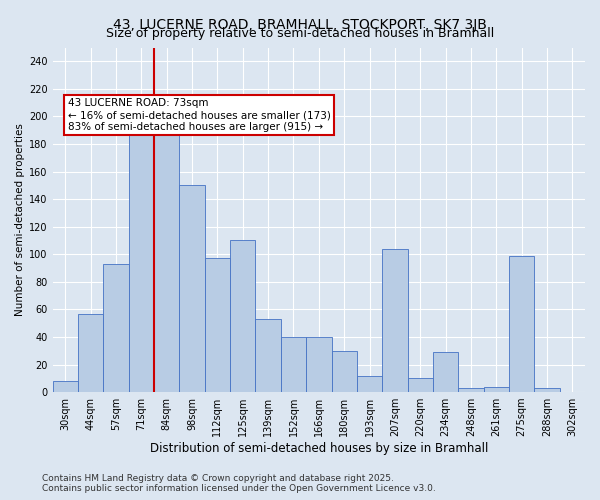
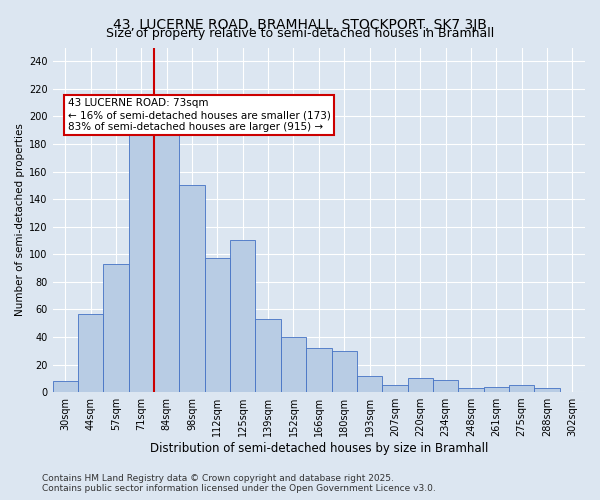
166sqm: 40 -> 32
207sqm: 104 -> 5
234sqm: 29 -> 9
275sqm: 99 -> 5
